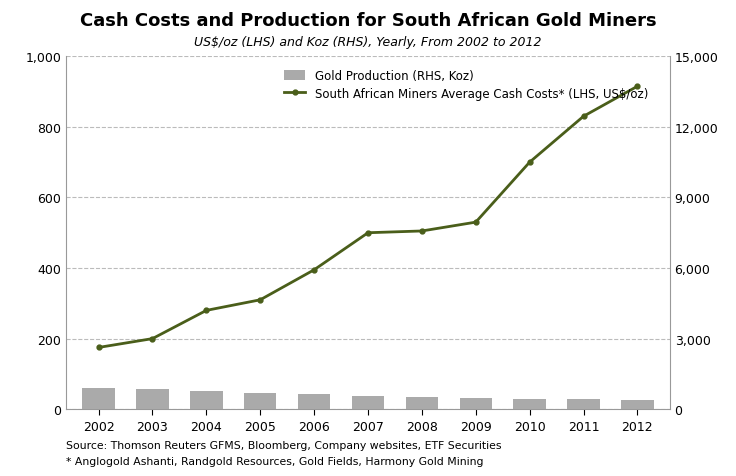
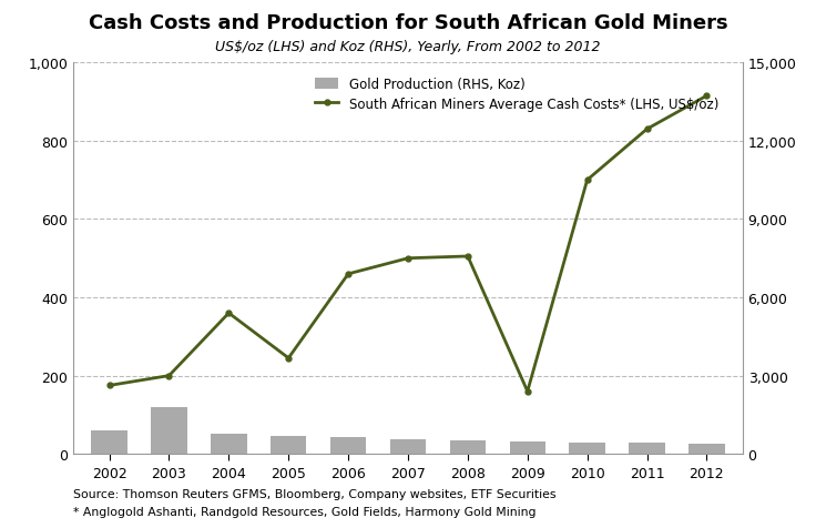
Gold Production (RHS, Koz)/2003: 860 -> 1,800
South African Miners Average Cash Costs* (LHS, US$/oz)/2004: 280 -> 360
South African Miners Average Cash Costs* (LHS, US$/oz)/2005: 310 -> 245
South African Miners Average Cash Costs* (LHS, US$/oz)/2006: 395 -> 460
South African Miners Average Cash Costs* (LHS, US$/oz)/2009: 530 -> 160
